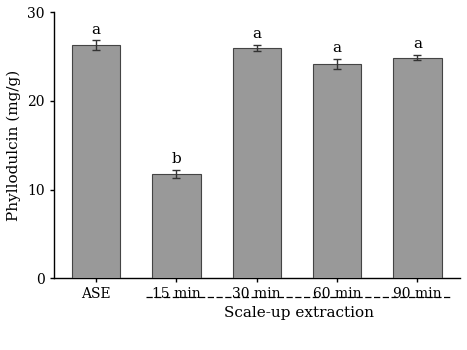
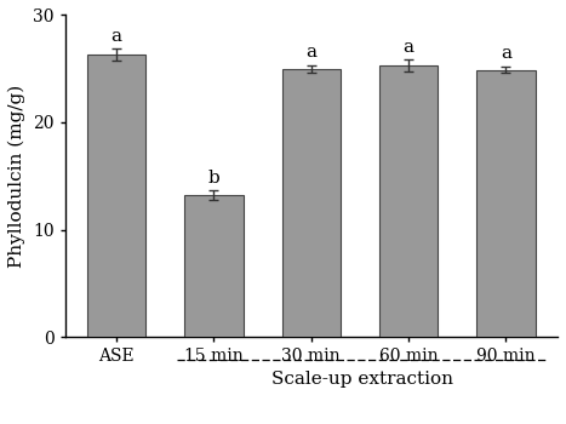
15 min: 11.8 -> 13.2
30 min: 26.0 -> 25.0
60 min: 24.2 -> 25.3
